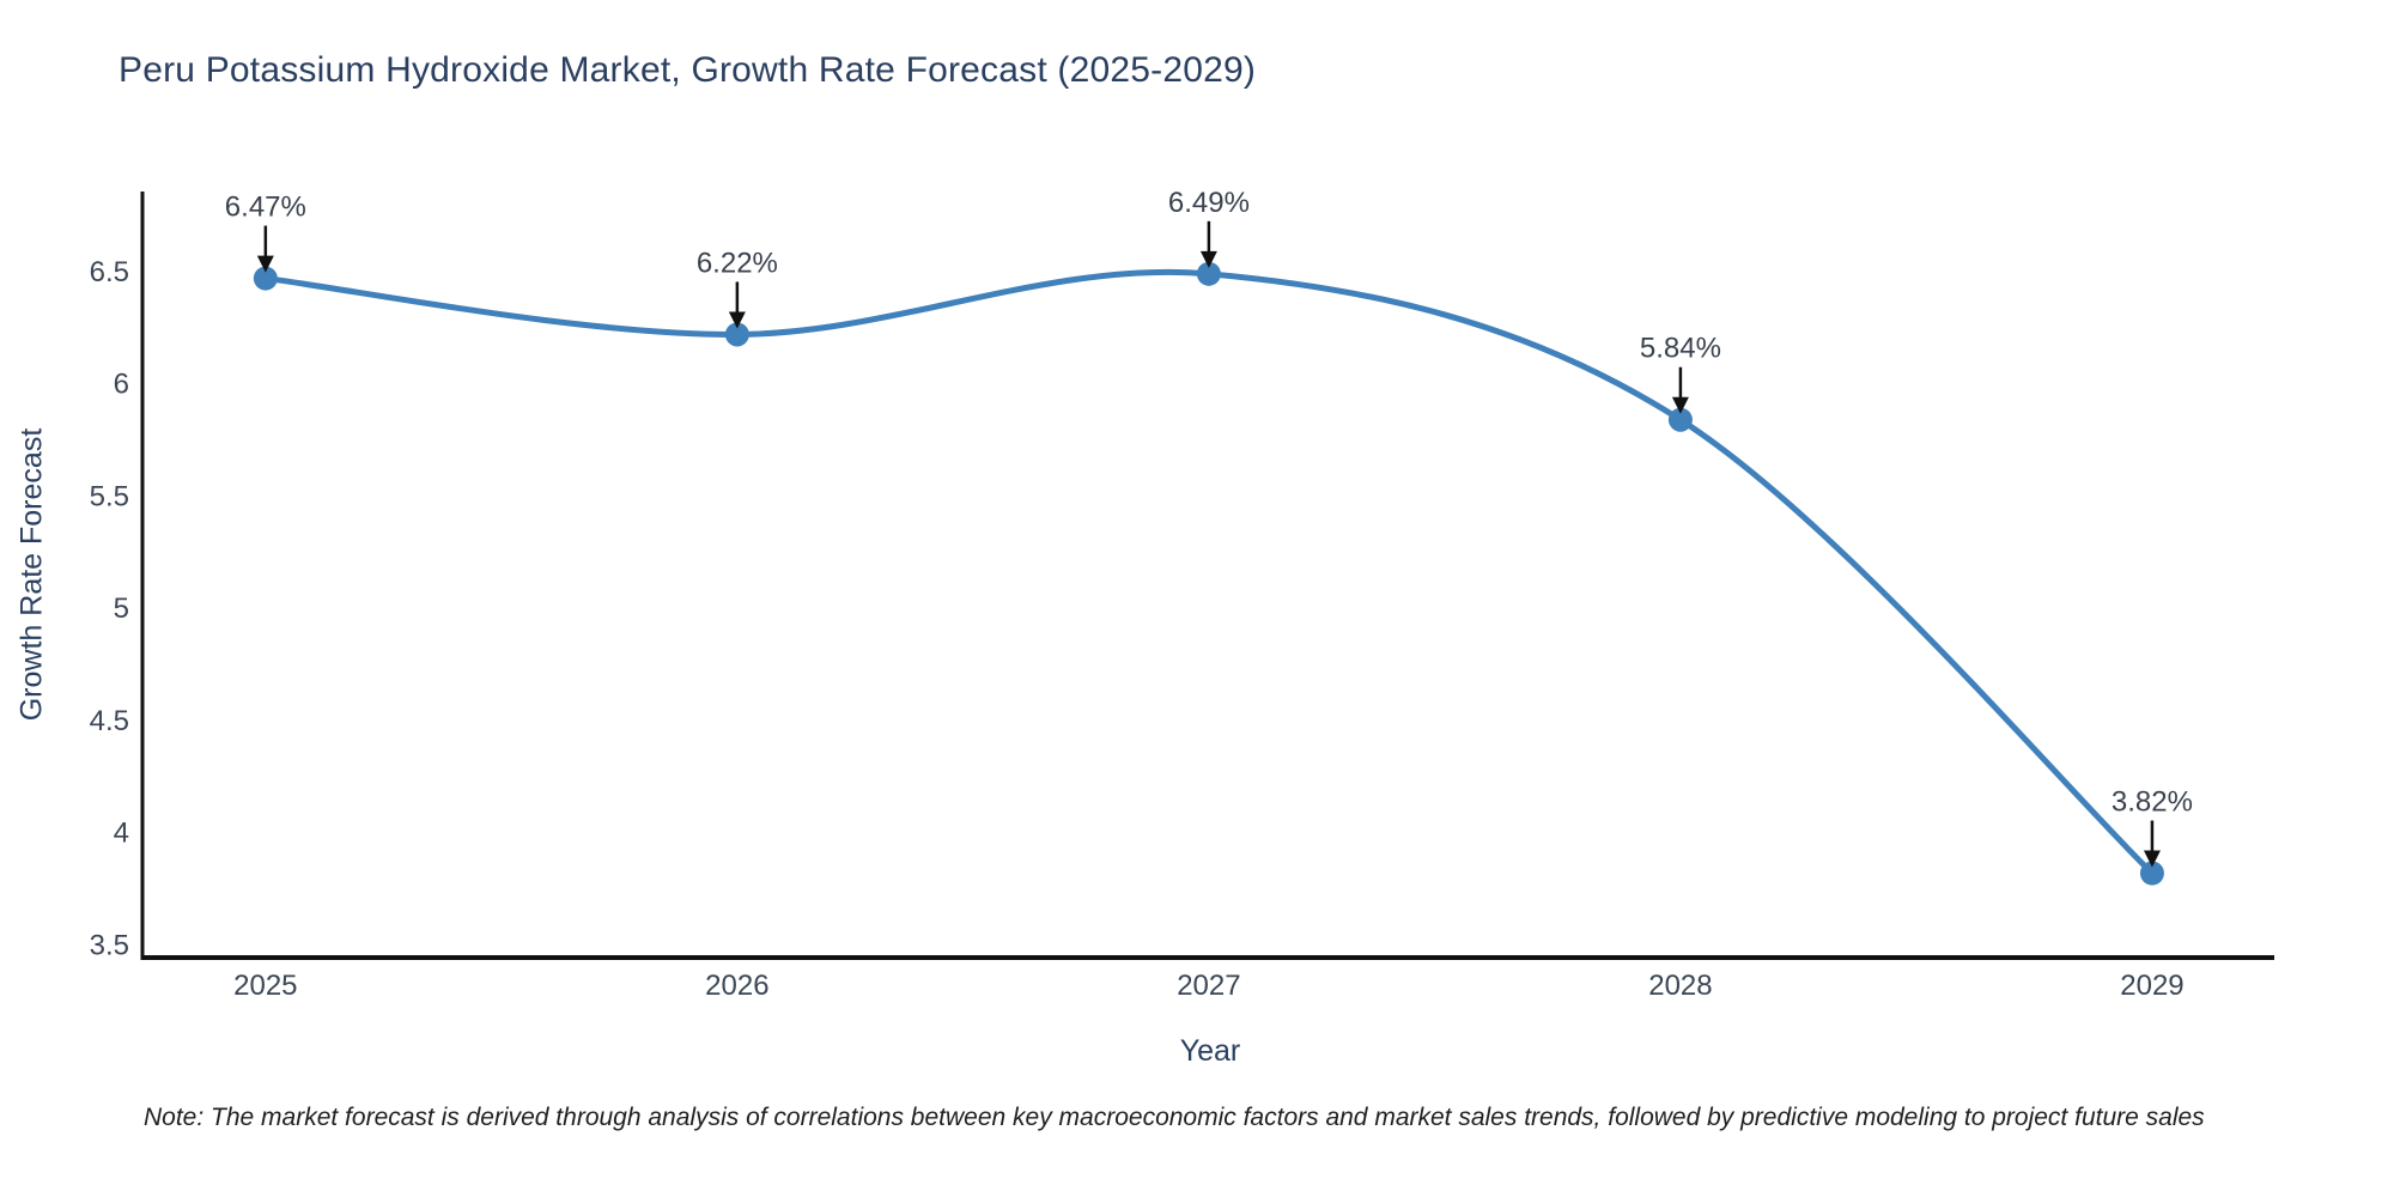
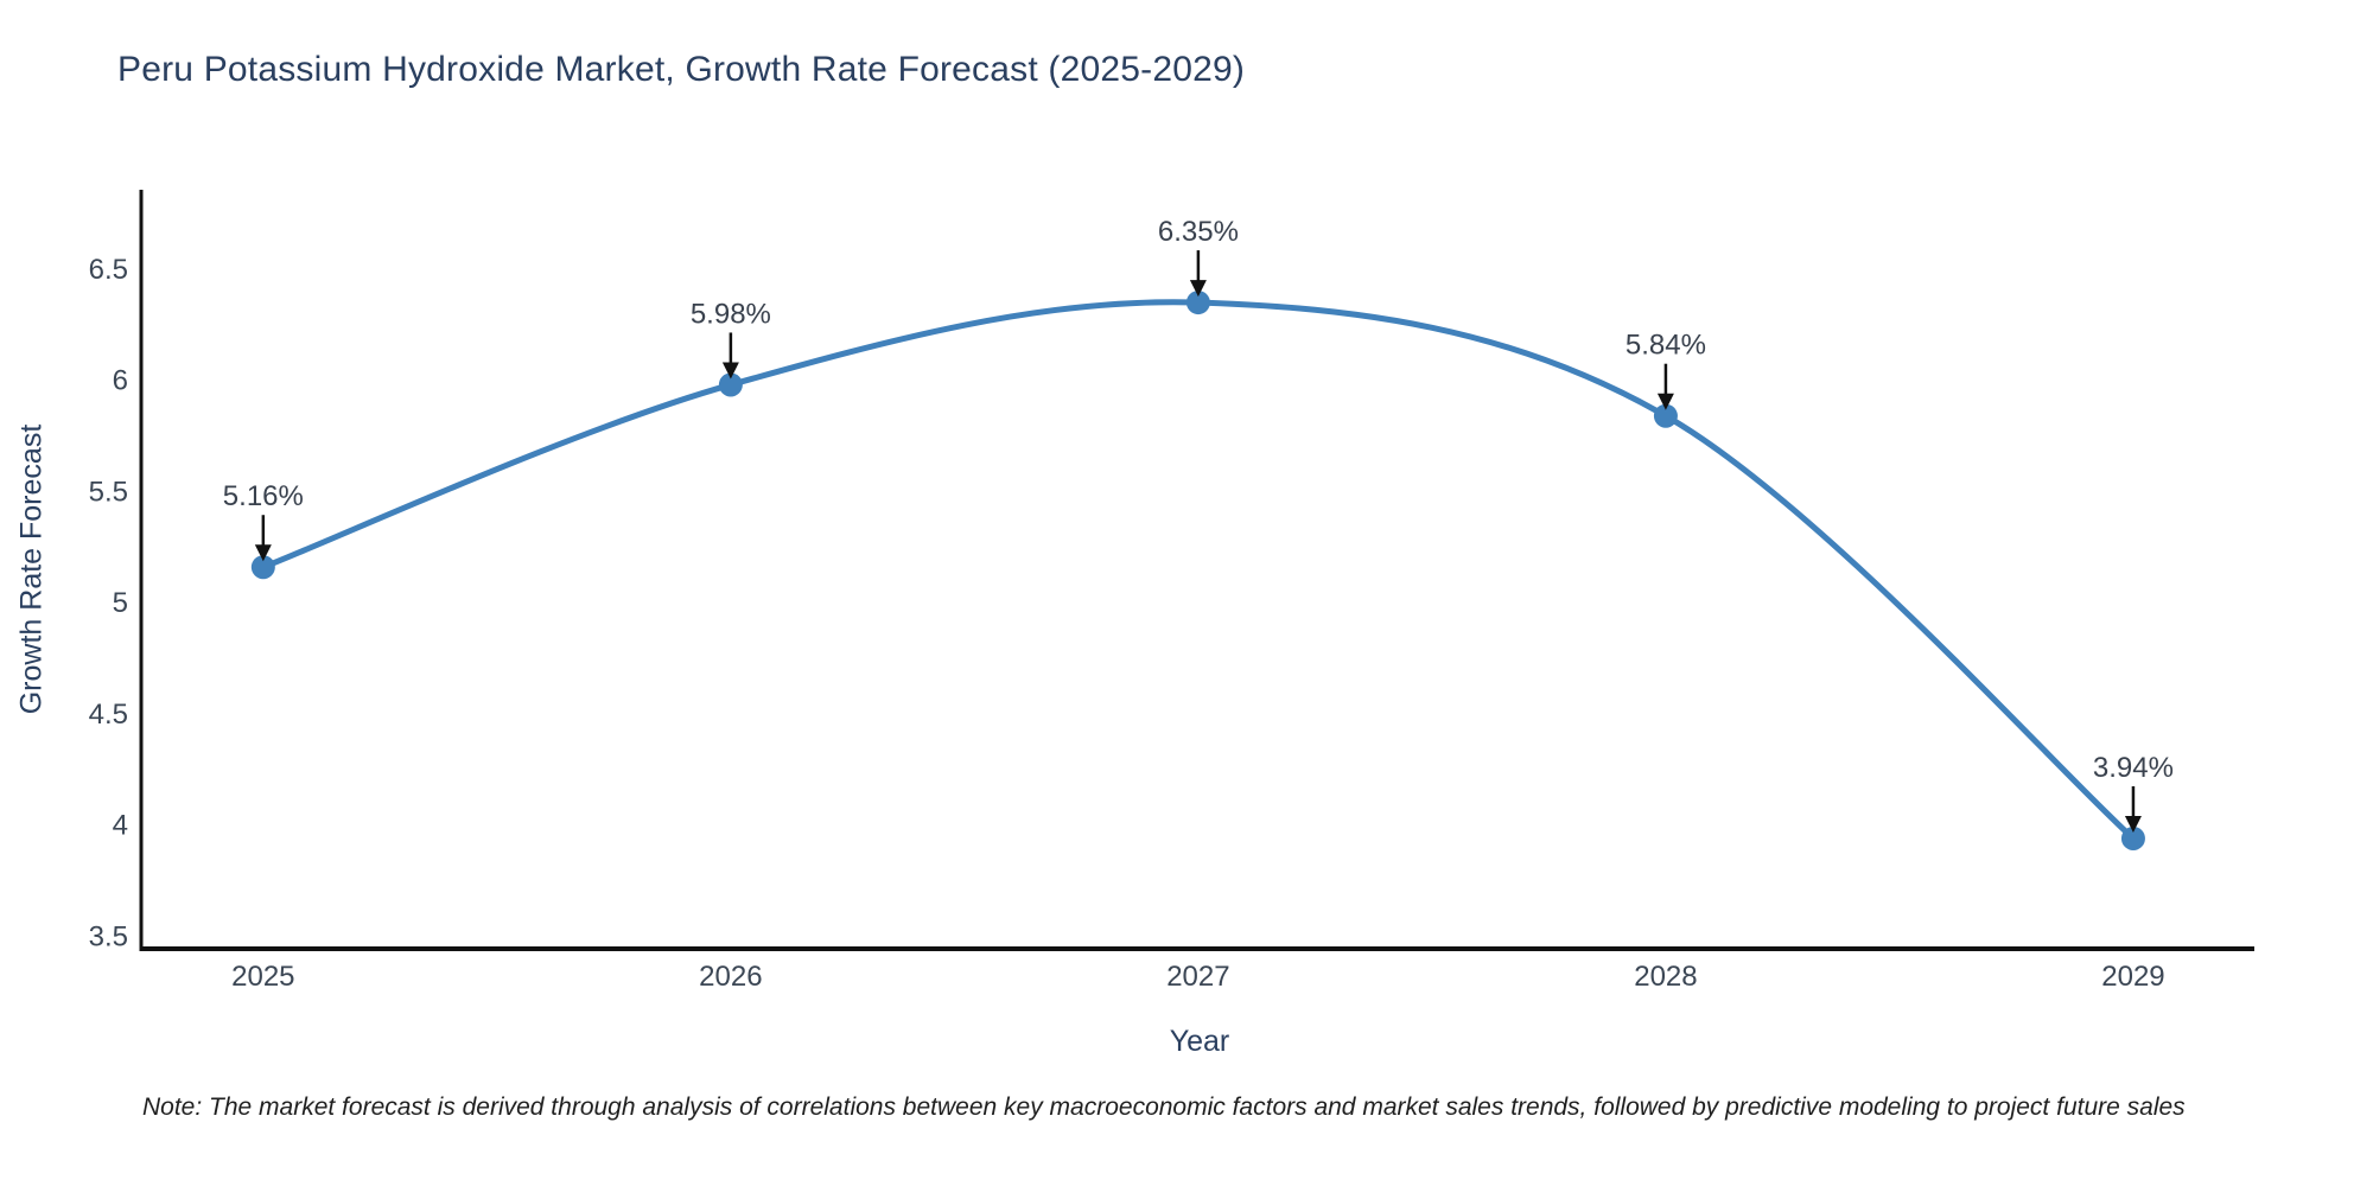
2025: 6.47% -> 5.16%
2026: 6.22% -> 5.98%
2027: 6.49% -> 6.35%
2029: 3.82% -> 3.94%
